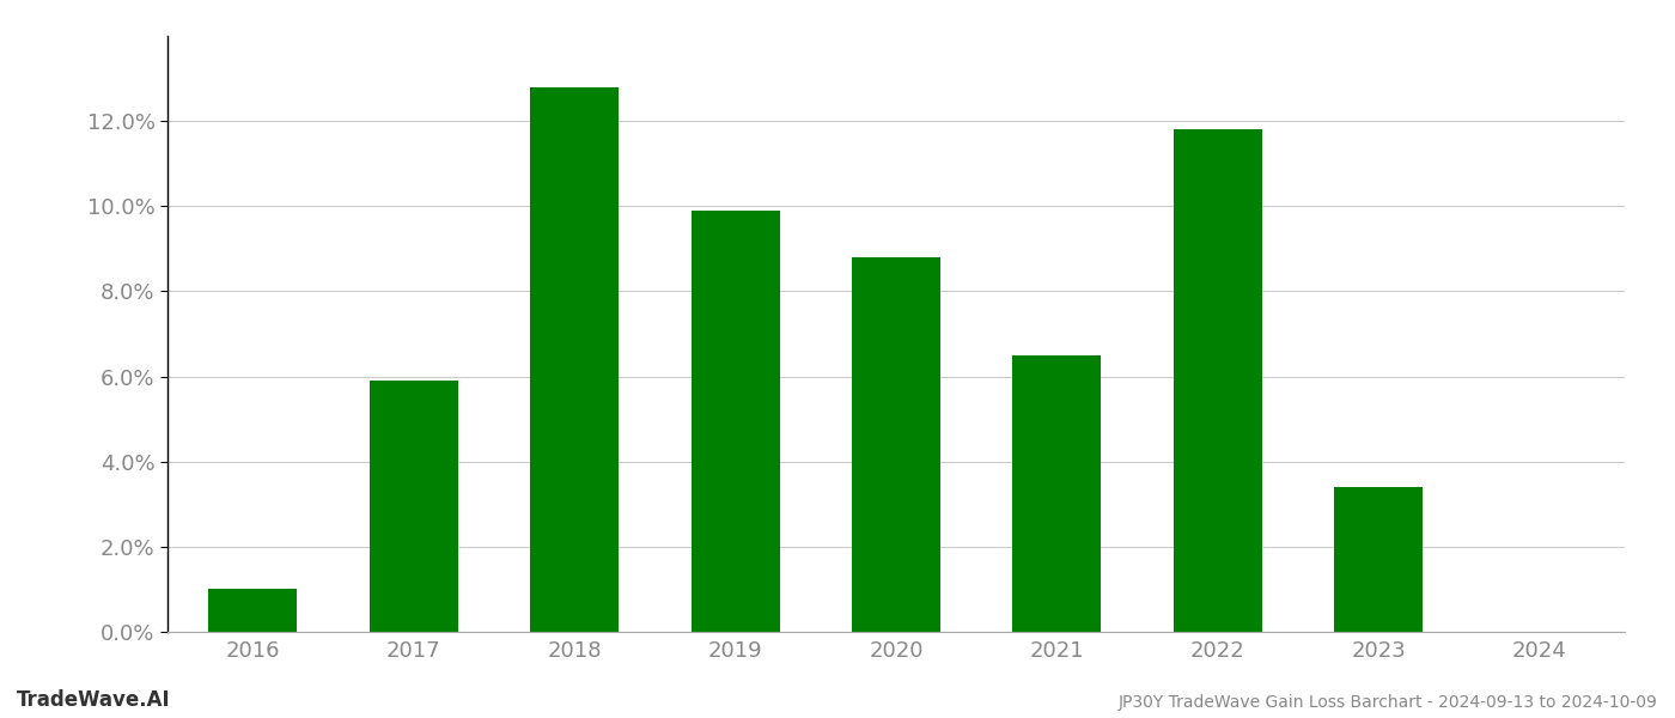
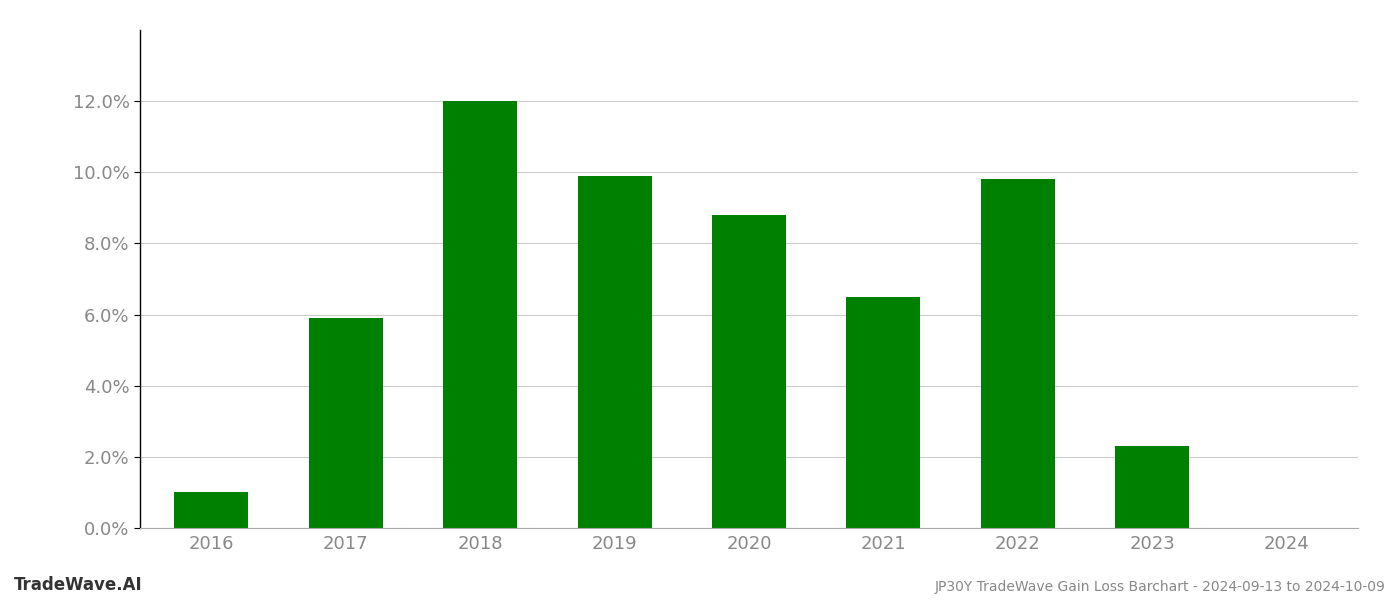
2018: 12.8% -> 12.0%
2022: 11.8% -> 9.8%
2023: 3.4% -> 2.3%
